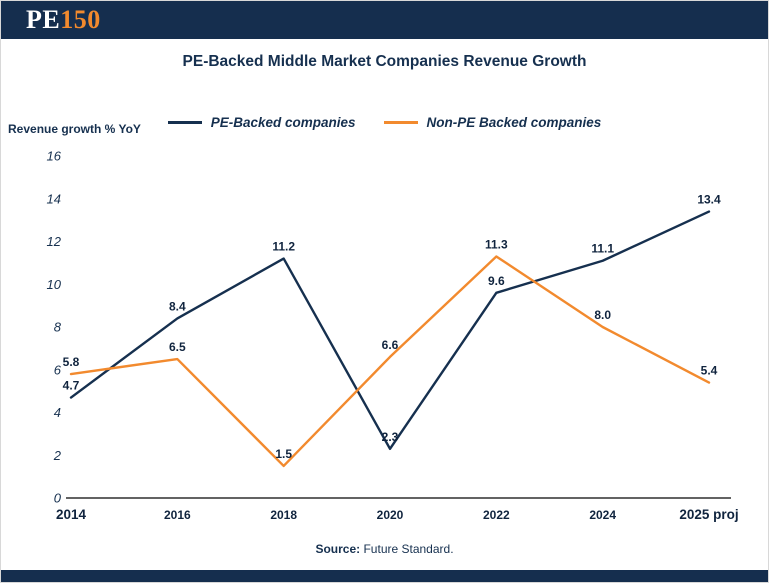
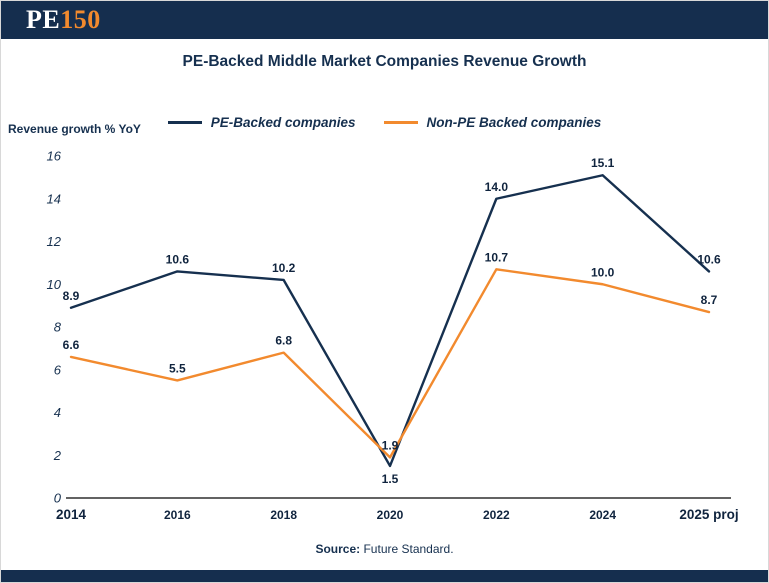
PE-Backed companies/2014: 4.7 -> 8.9
Non-PE Backed companies/2014: 5.8 -> 6.6
PE-Backed companies/2016: 8.4 -> 10.6
Non-PE Backed companies/2016: 6.5 -> 5.5
PE-Backed companies/2018: 11.2 -> 10.2
Non-PE Backed companies/2018: 1.5 -> 6.8
PE-Backed companies/2020: 2.3 -> 1.5
Non-PE Backed companies/2020: 6.6 -> 1.9
PE-Backed companies/2022: 9.6 -> 14.0
Non-PE Backed companies/2022: 11.3 -> 10.7
PE-Backed companies/2024: 11.1 -> 15.1
Non-PE Backed companies/2024: 8.0 -> 10.0
PE-Backed companies/2025 proj: 13.4 -> 10.6
Non-PE Backed companies/2025 proj: 5.4 -> 8.7
